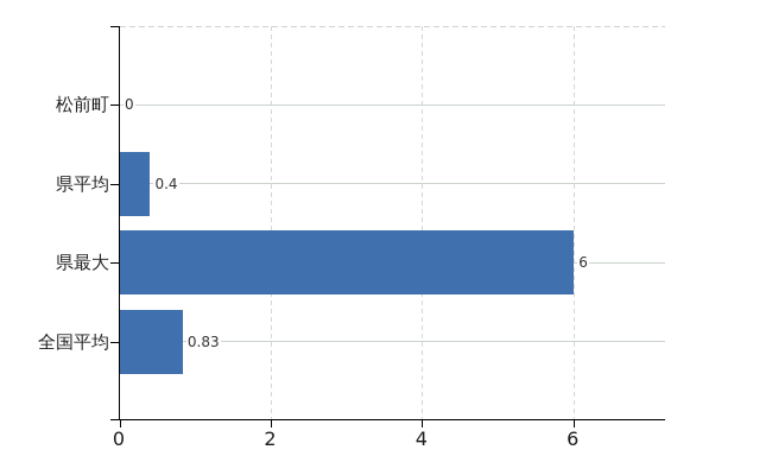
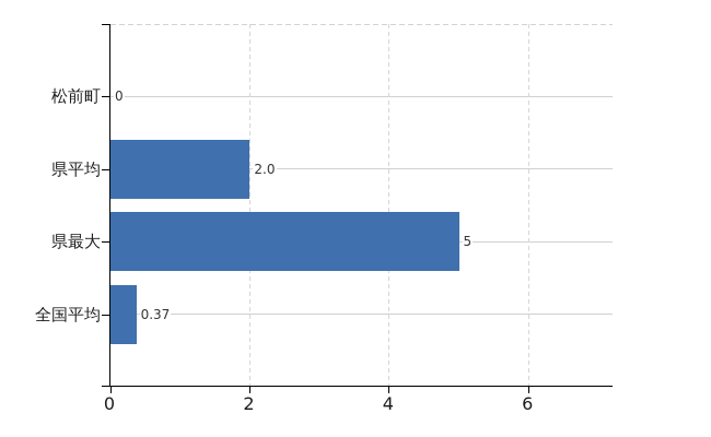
県平均: 0.4 -> 2.0
県最大: 6 -> 5
全国平均: 0.83 -> 0.37
